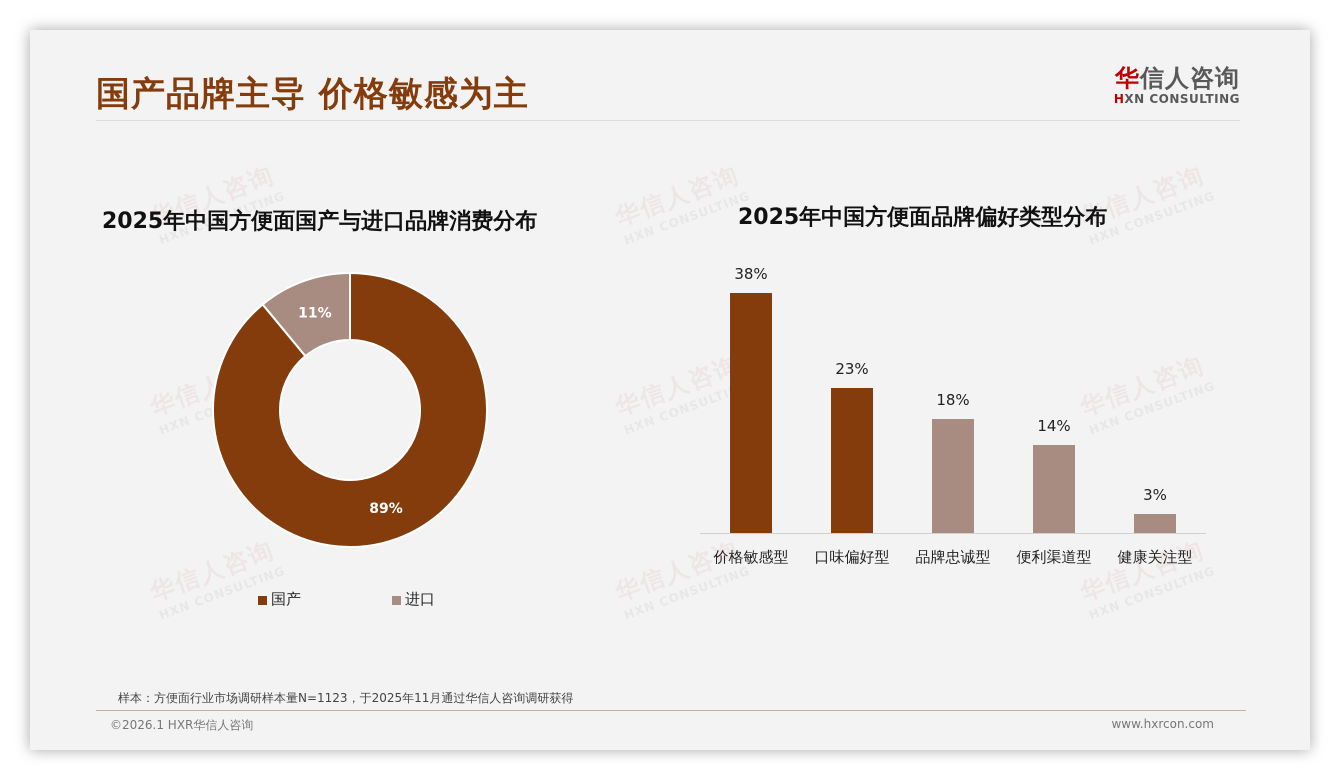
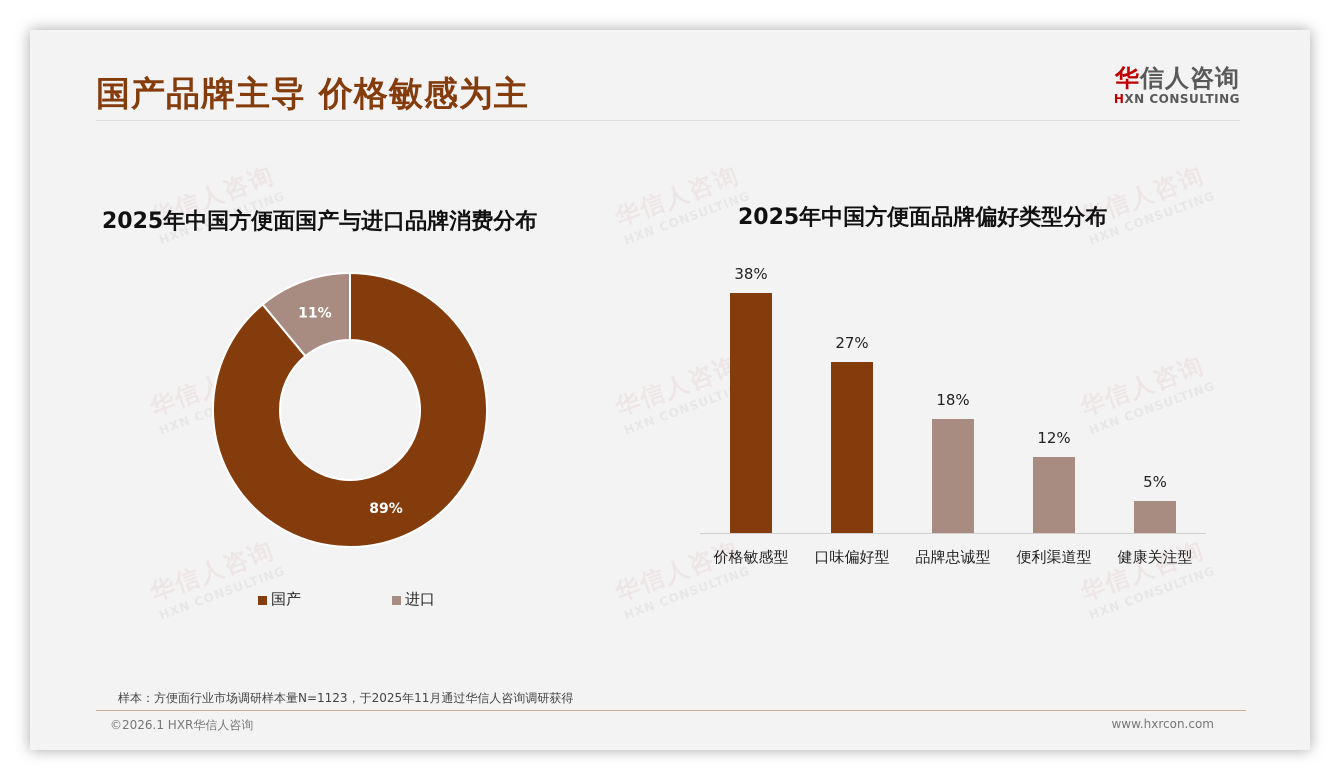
2025年中国方便面品牌偏好类型分布/口味偏好型: 23% -> 27%
2025年中国方便面品牌偏好类型分布/便利渠道型: 14% -> 12%
2025年中国方便面品牌偏好类型分布/健康关注型: 3% -> 5%
